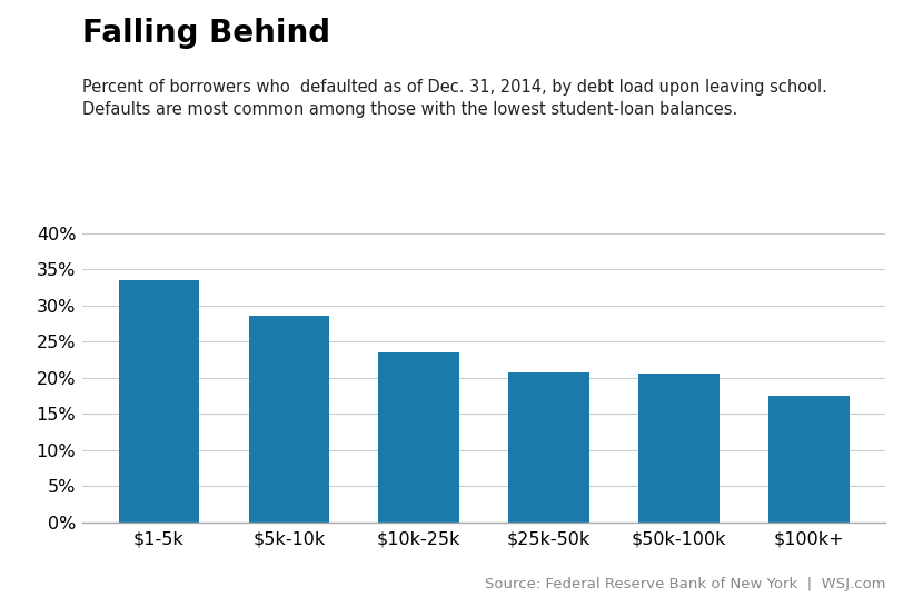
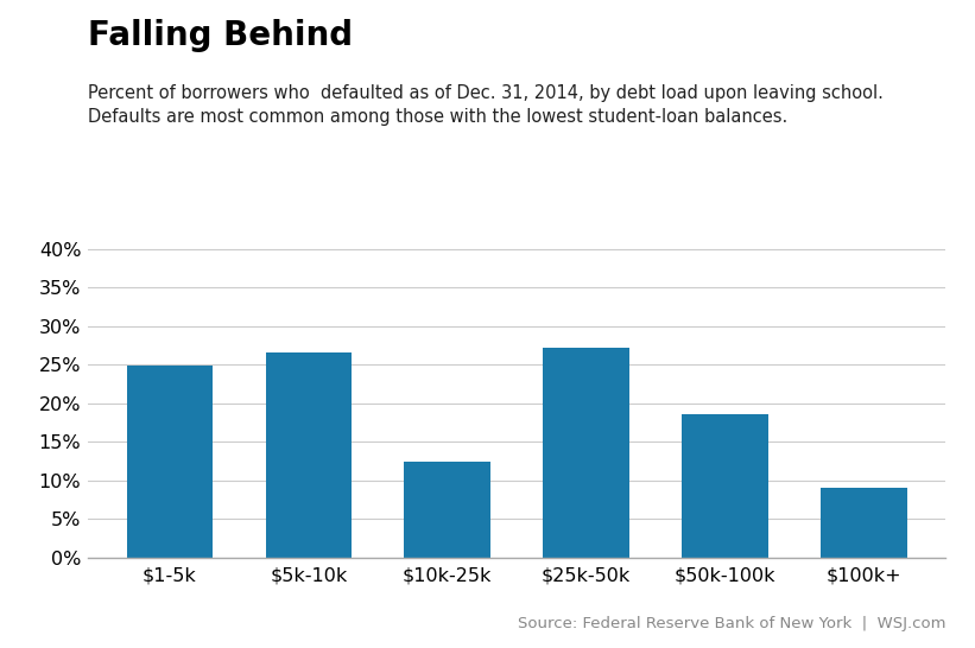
$1-5k: 33.5% -> 24.8%
$5k-10k: 28.5% -> 26.6%
$10k-25k: 23.5% -> 12.4%
$25k-50k: 20.7% -> 27.2%
$50k-100k: 20.6% -> 18.6%
$100k+: 17.5% -> 9.0%
